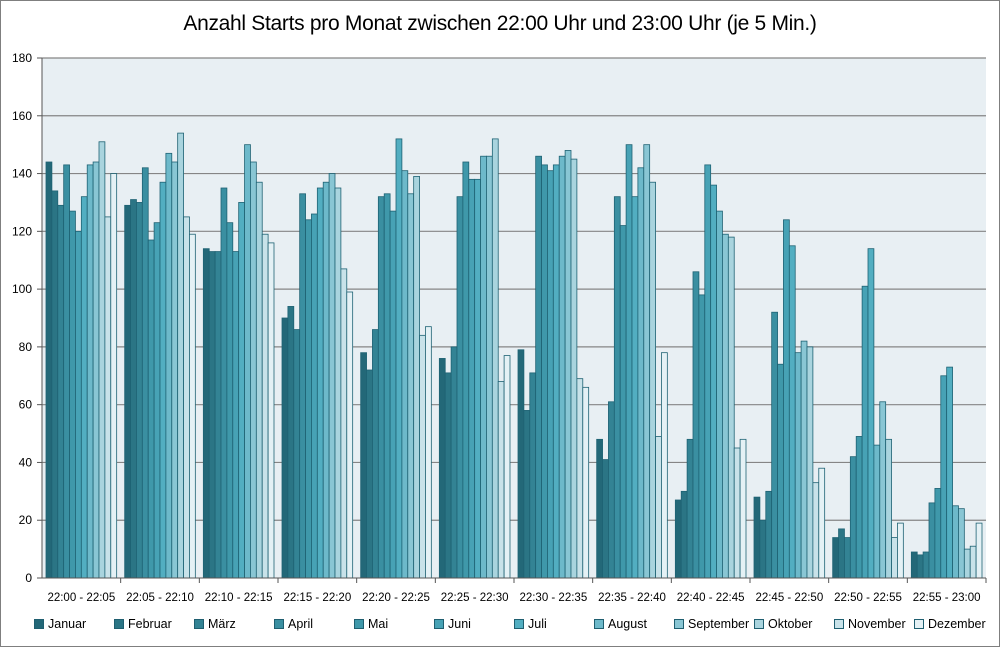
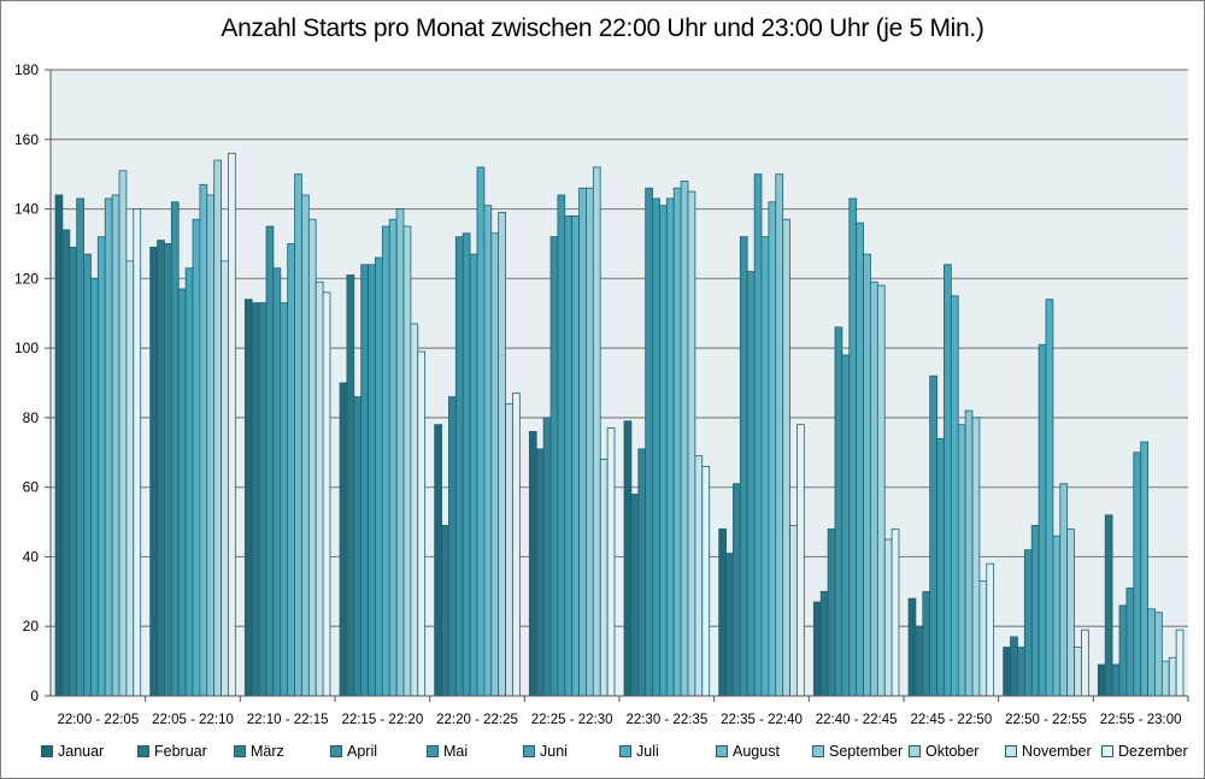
Dezember/22:05 - 22:10: 119 -> 156
Februar/22:15 - 22:20: 94 -> 121
April/22:15 - 22:20: 133 -> 124
Februar/22:20 - 22:25: 72 -> 49
Februar/22:55 - 23:00: 8 -> 52
